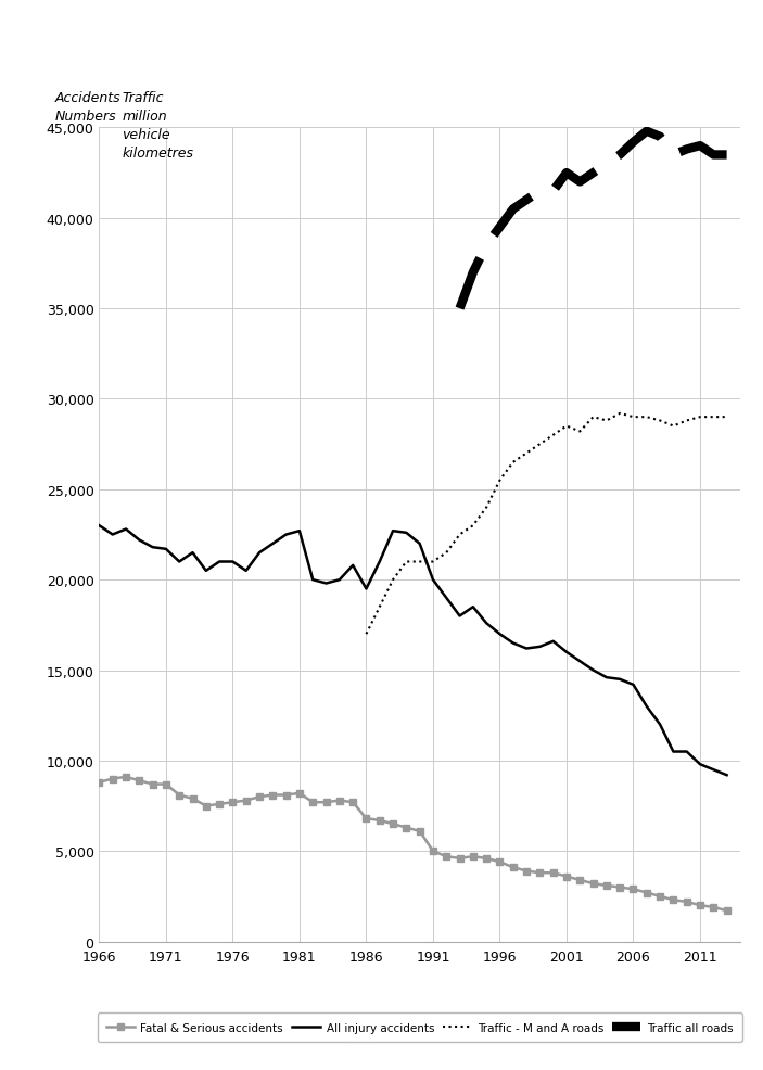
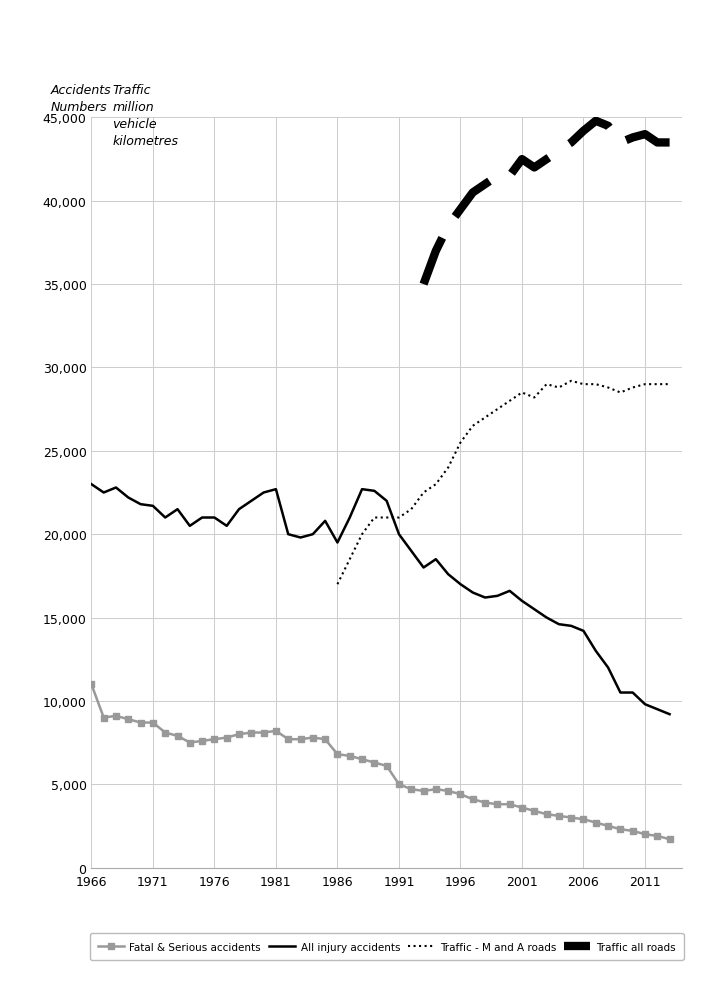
Fatal & Serious accidents/1966: 8,800 -> 11,000
